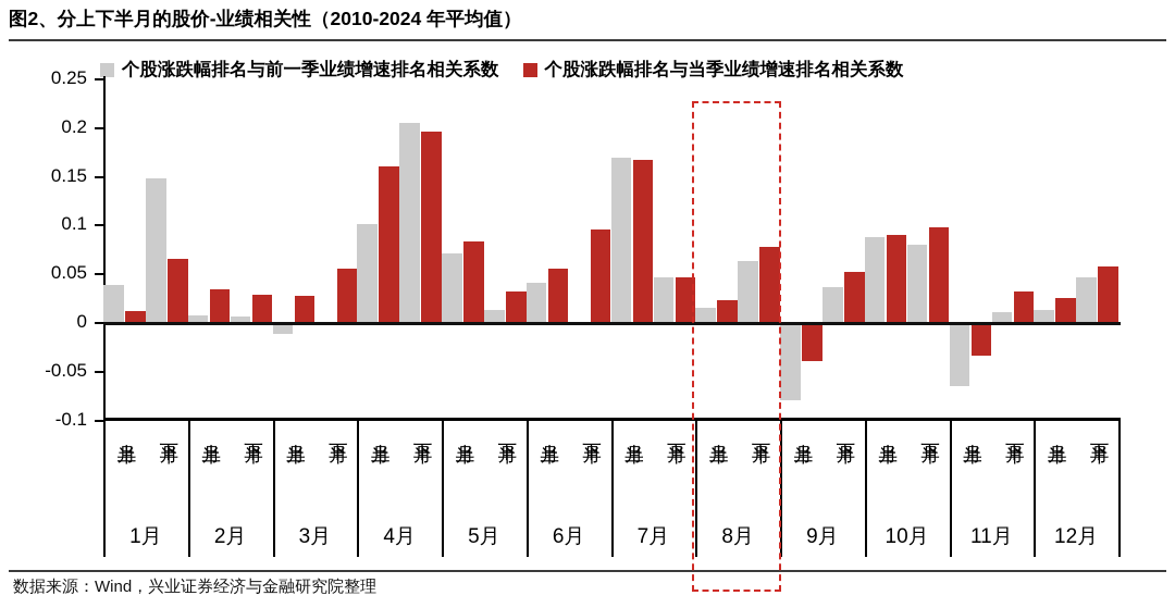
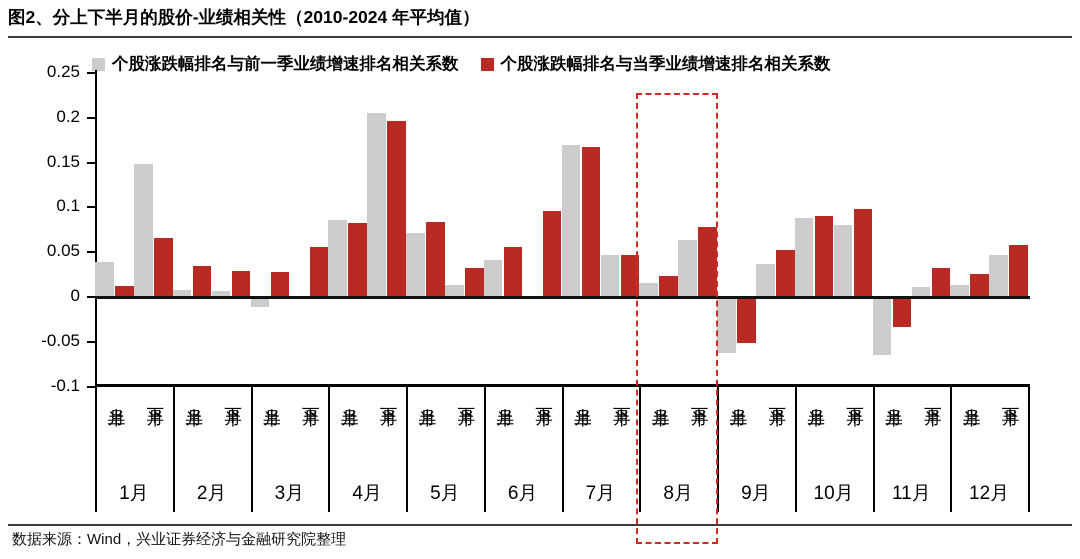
个股涨跌幅排名与前一季业绩增速排名相关系数/4月上半月: 0.10 -> 0.09
个股涨跌幅排名与当季业绩增速排名相关系数/4月上半月: 0.16 -> 0.08
个股涨跌幅排名与前一季业绩增速排名相关系数/9月上半月: -0.08 -> -0.06
个股涨跌幅排名与当季业绩增速排名相关系数/9月上半月: -0.04 -> -0.05
